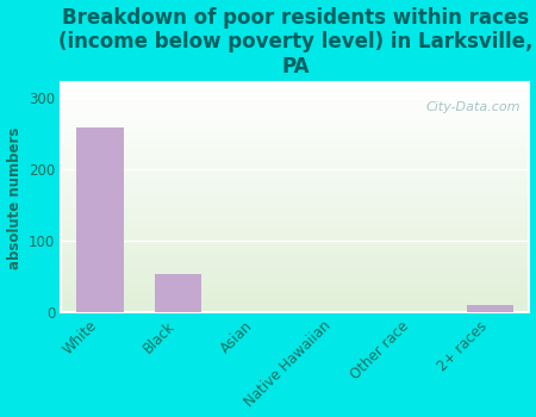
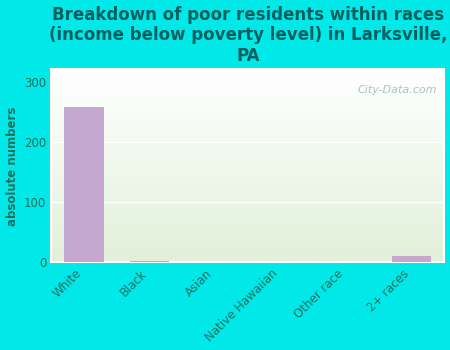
Black: 54 -> 2
